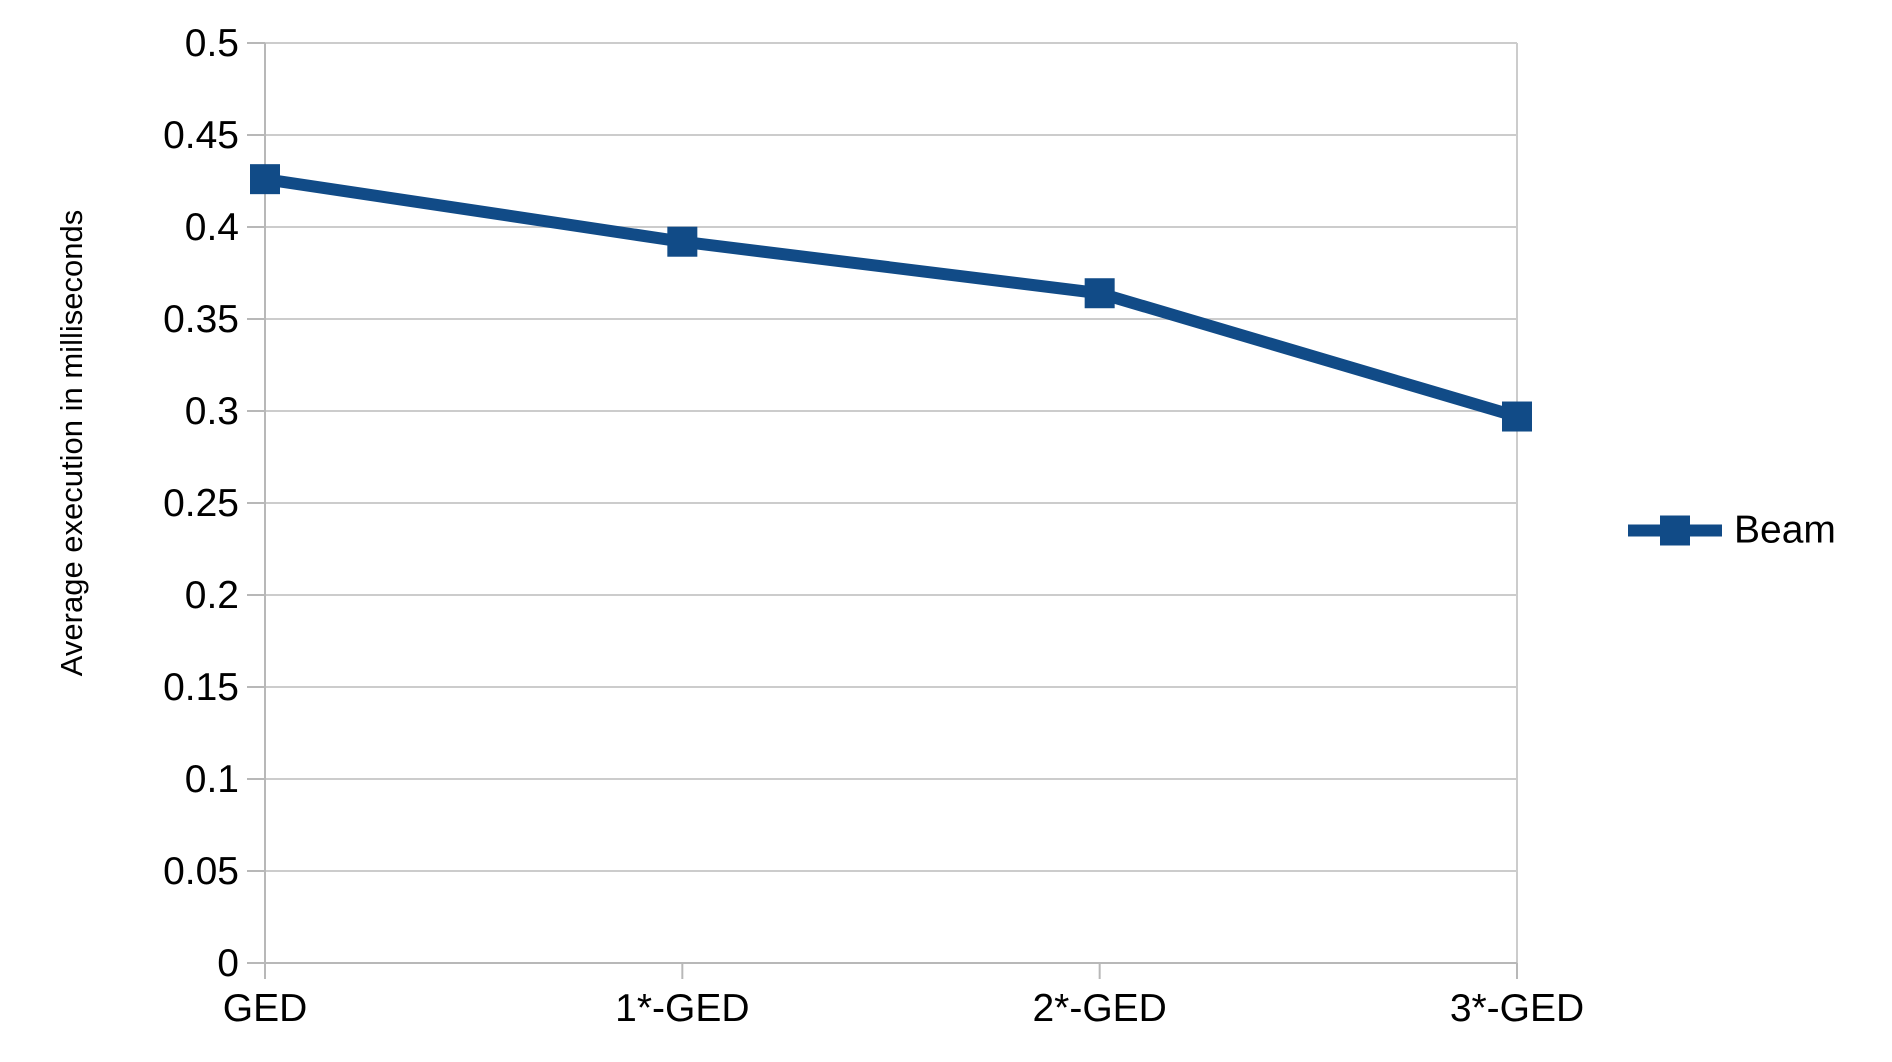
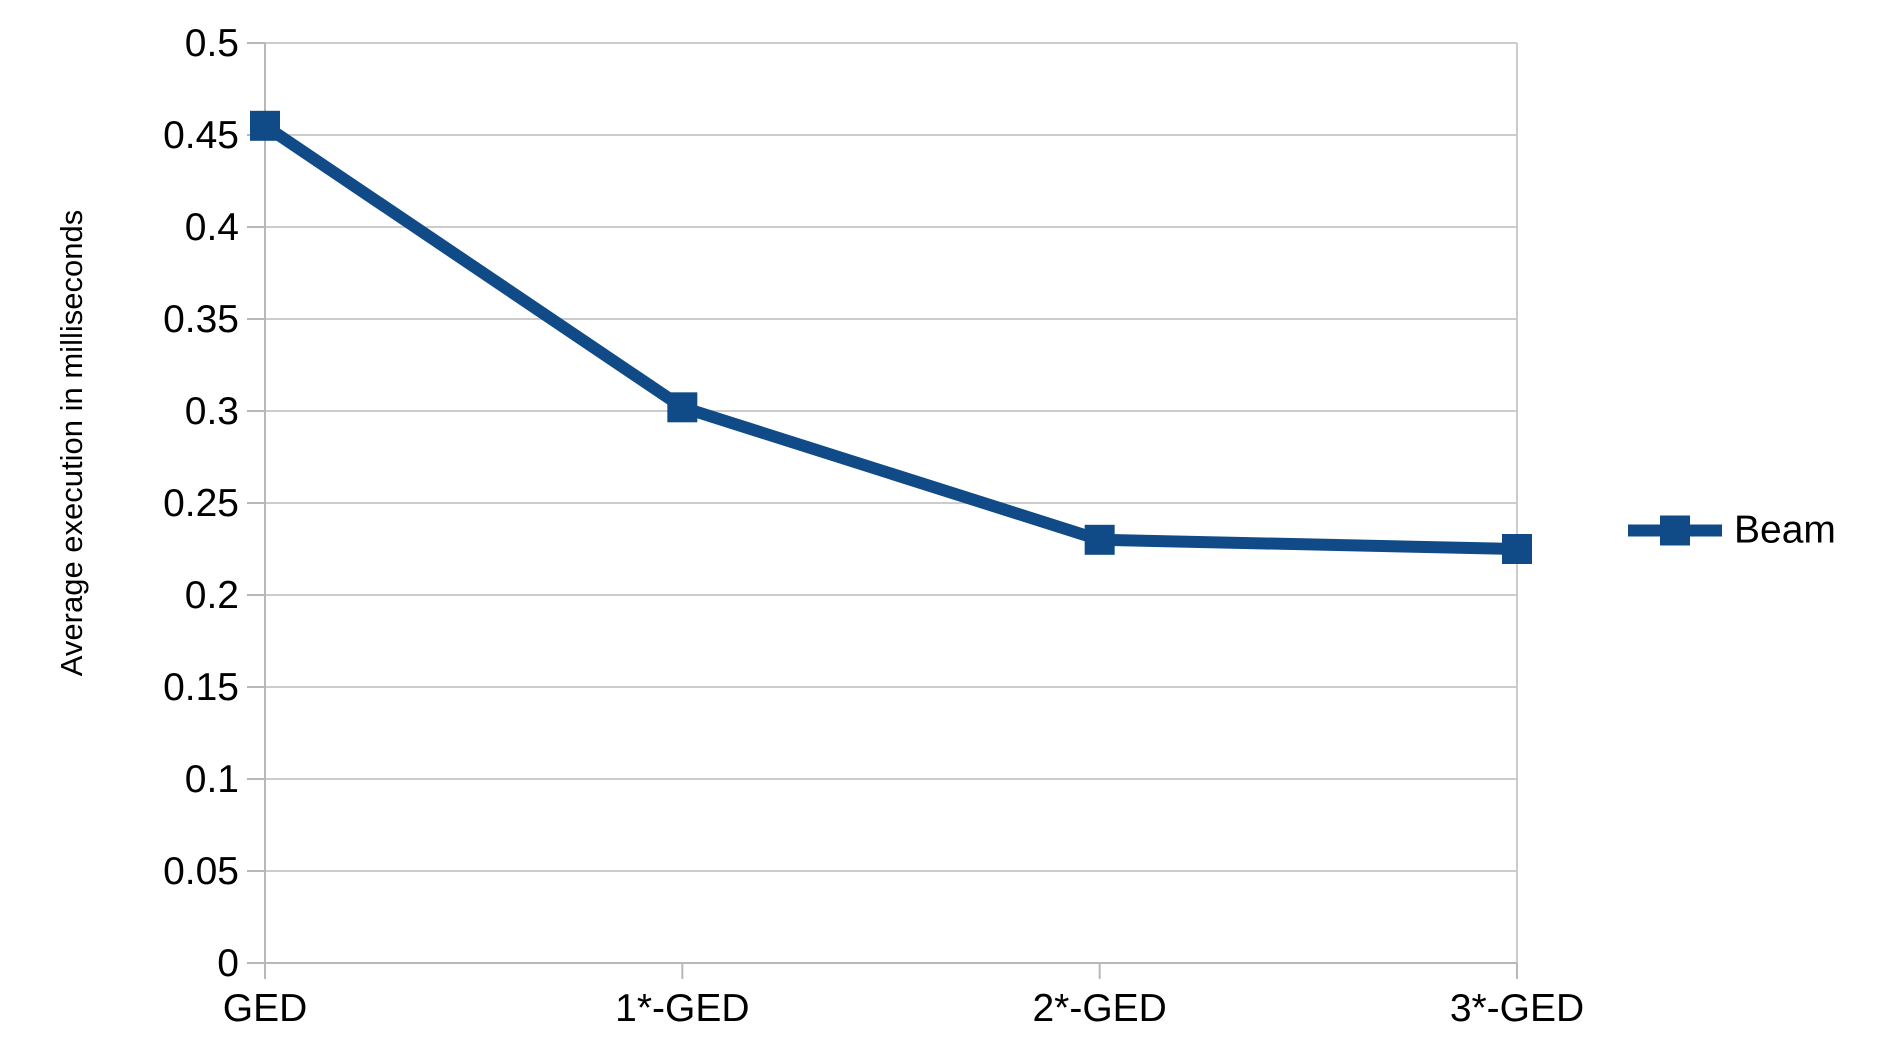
GED: 0.426 -> 0.455
1*-GED: 0.392 -> 0.302
2*-GED: 0.364 -> 0.230
3*-GED: 0.297 -> 0.225
